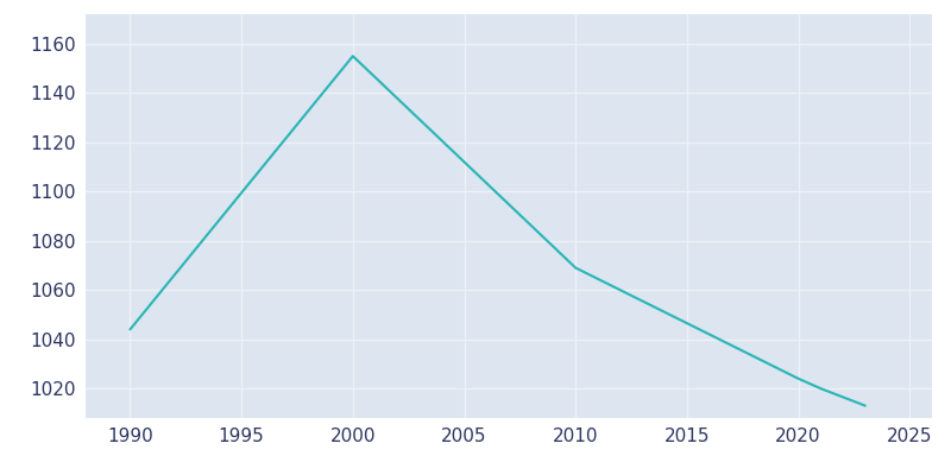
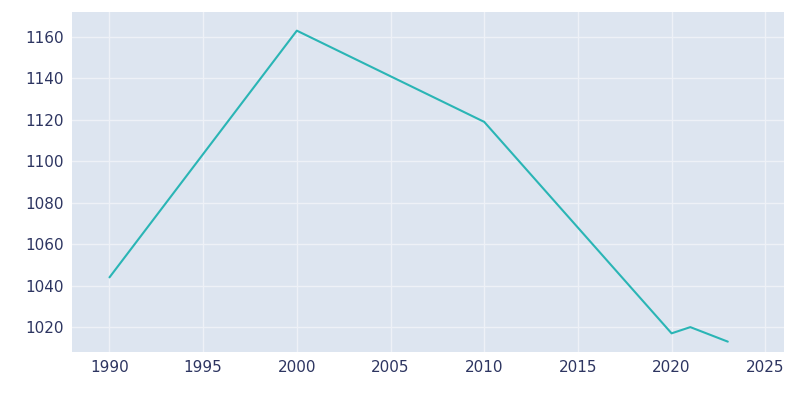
2000: 1155 -> 1163
2010: 1069 -> 1119
2020: 1024 -> 1017
